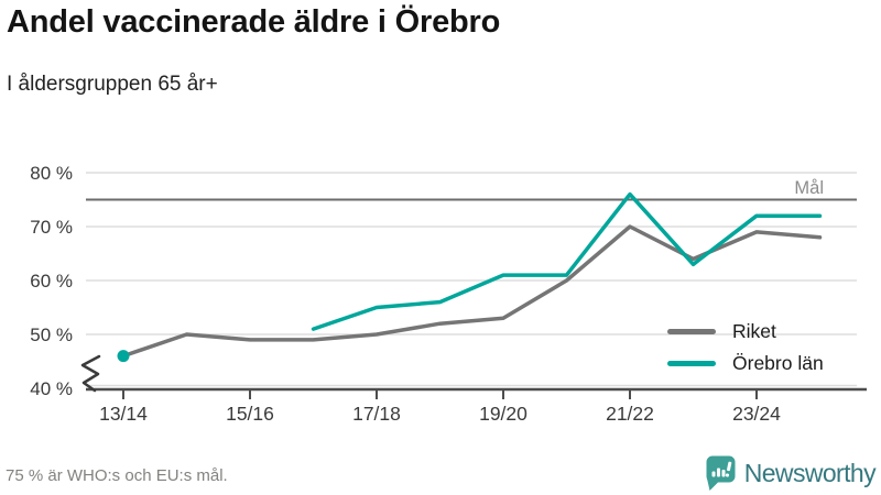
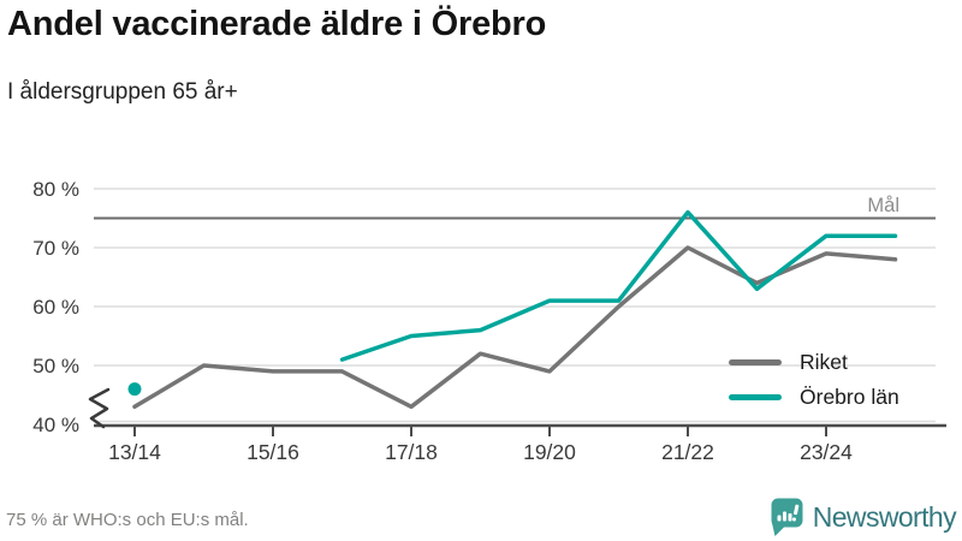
Riket/13/14: 46% -> 43%
Riket/17/18: 50% -> 43%
Riket/19/20: 53% -> 49%
